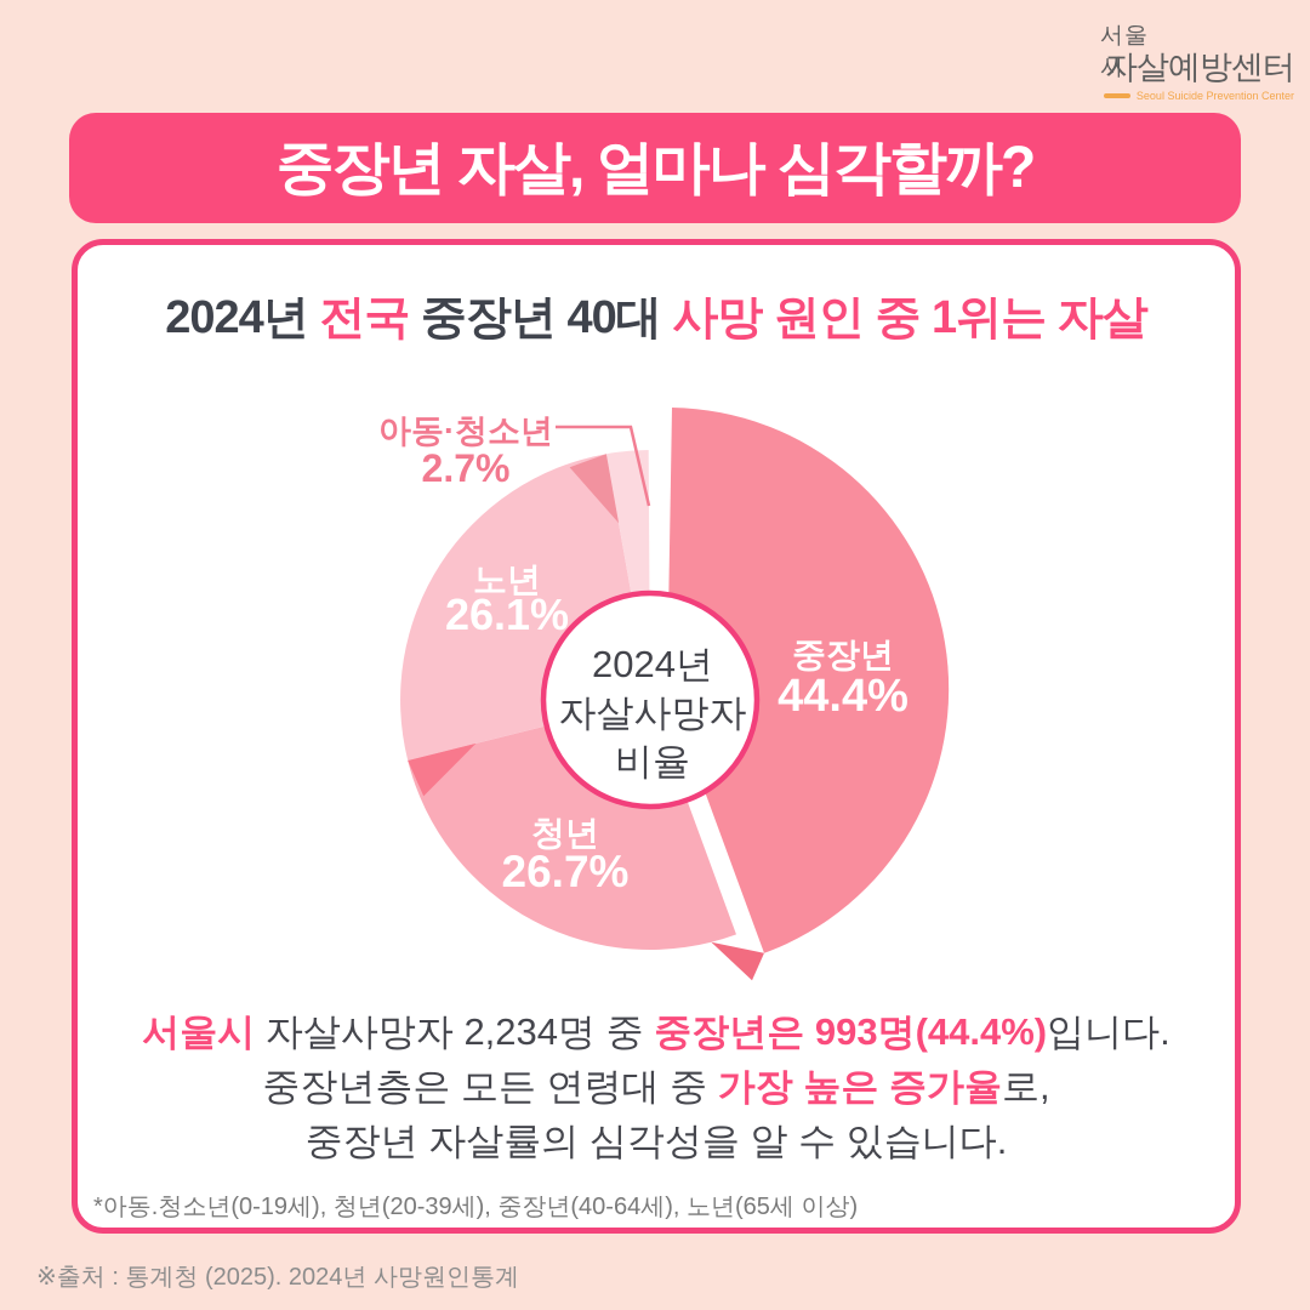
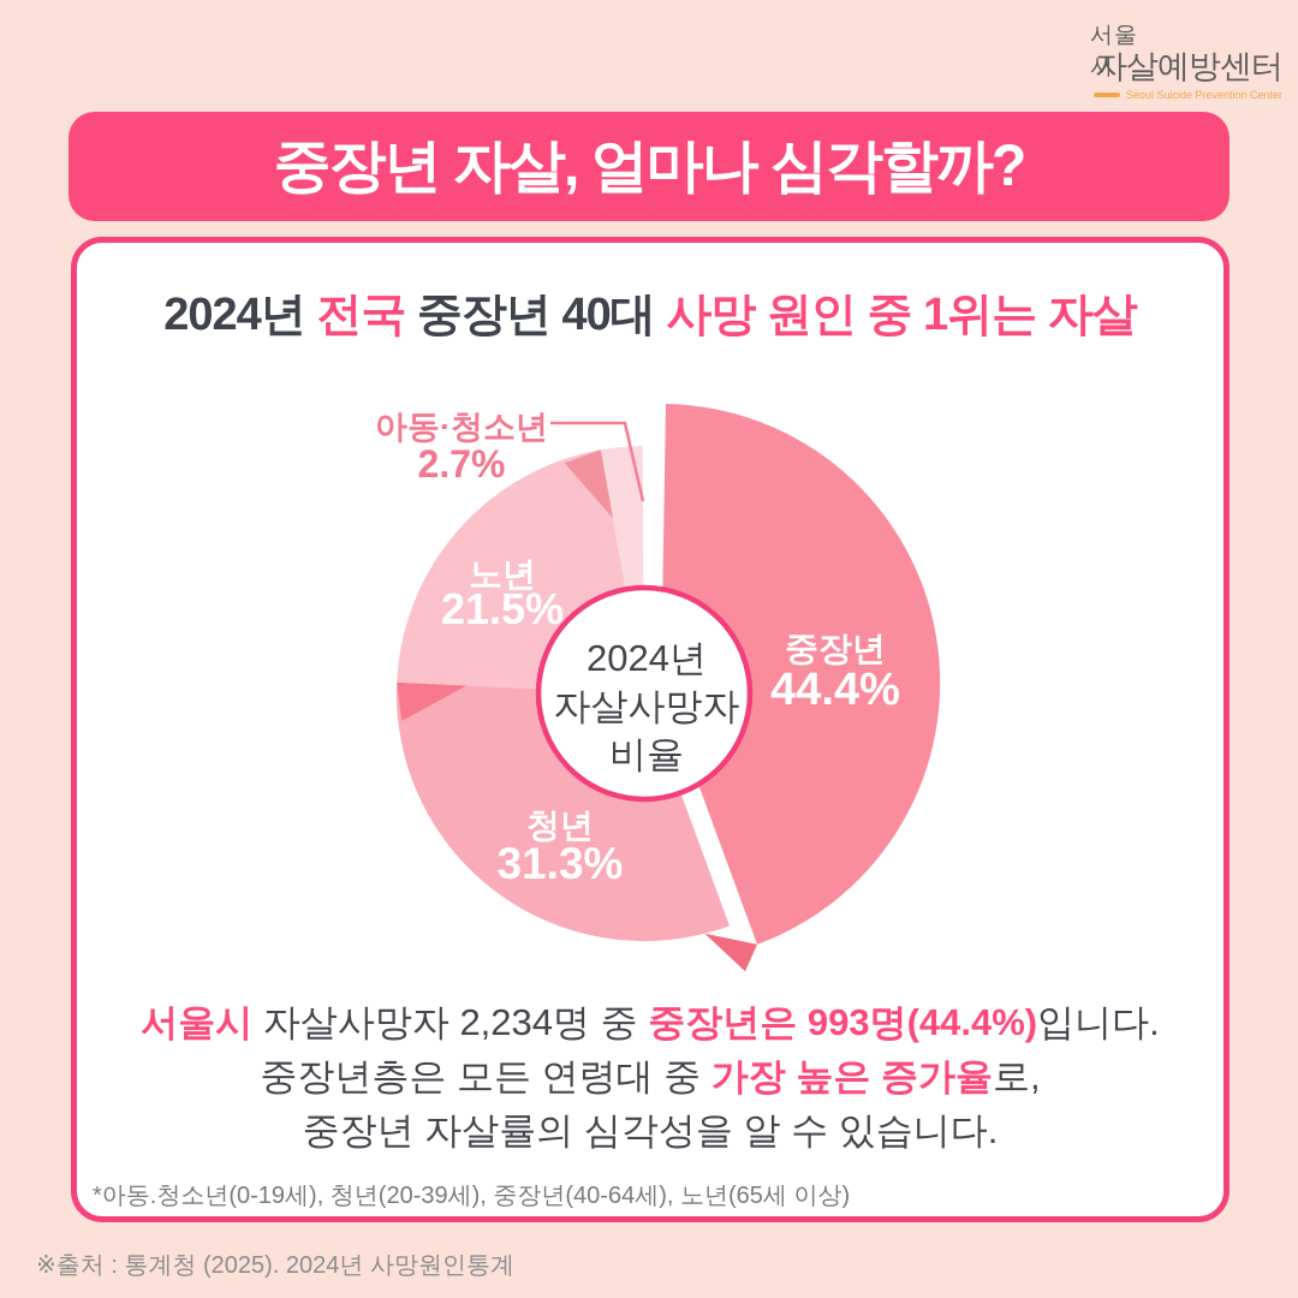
청년: 26.7% -> 31.3%
노년: 26.1% -> 21.5%
